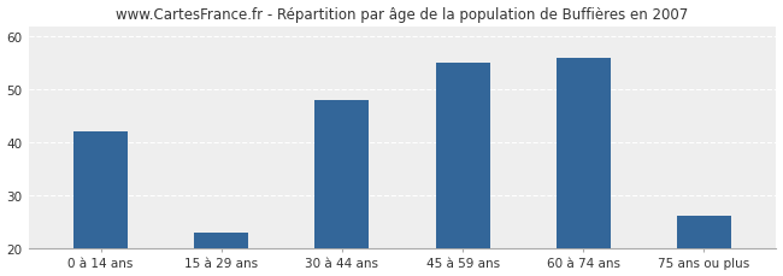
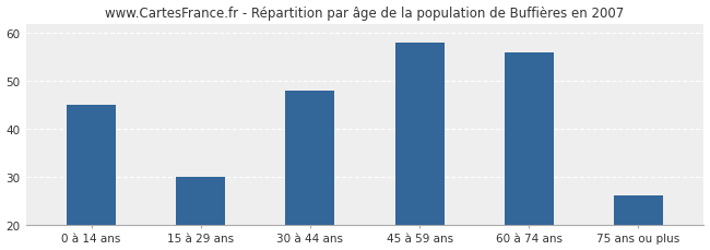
0 à 14 ans: 42 -> 45
15 à 29 ans: 23 -> 30
45 à 59 ans: 55 -> 58
